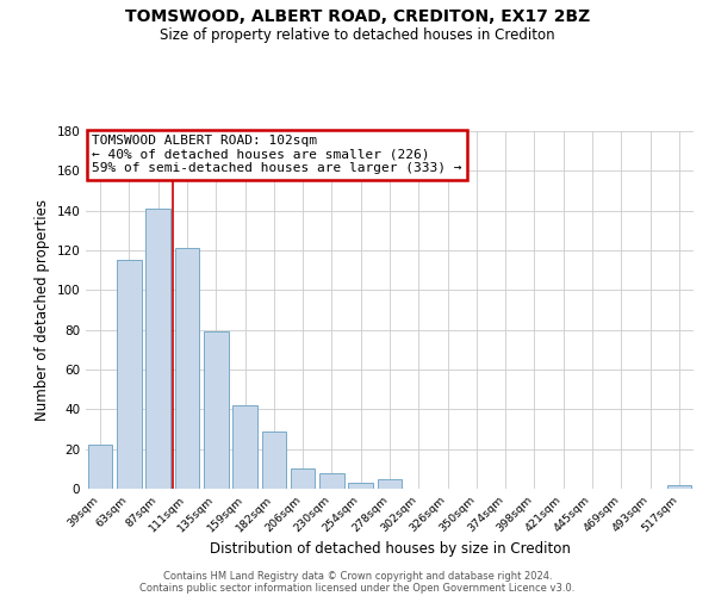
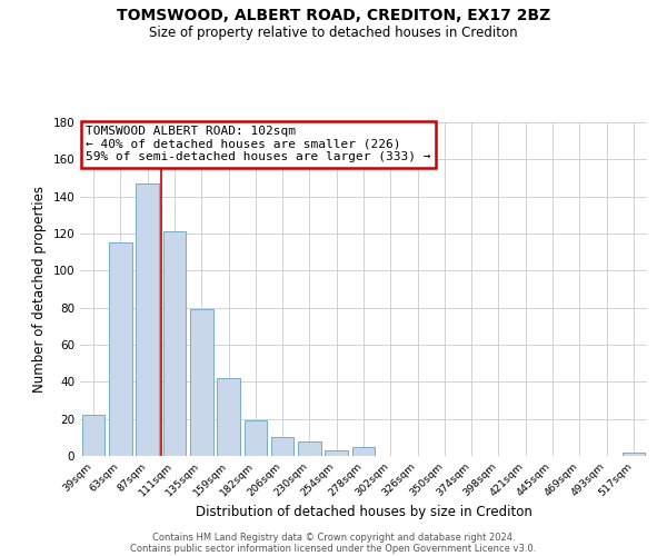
87sqm: 141 -> 147
182sqm: 29 -> 19
